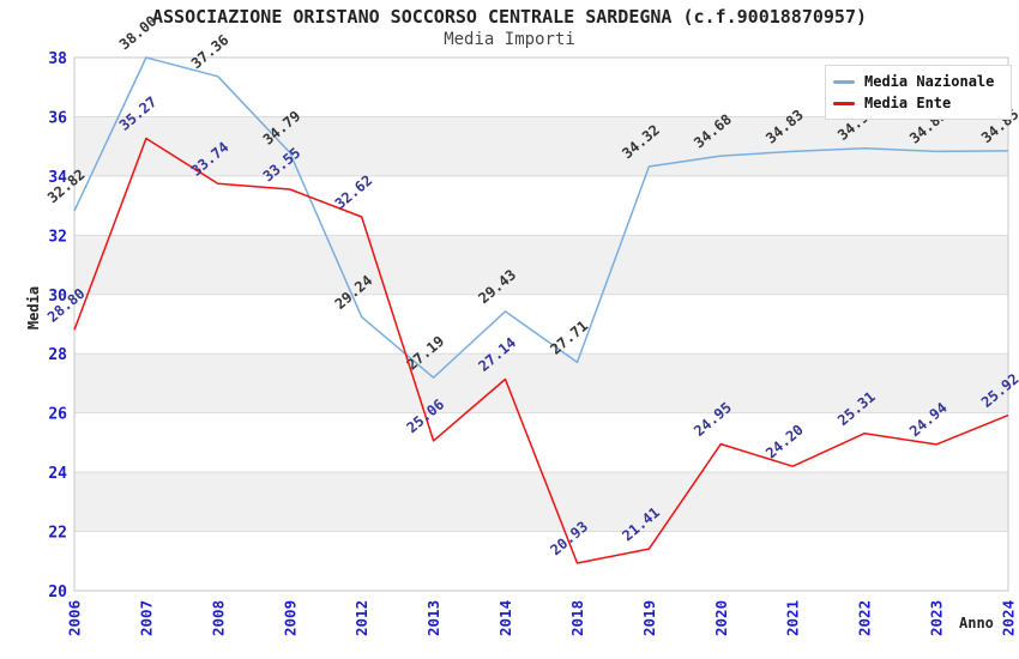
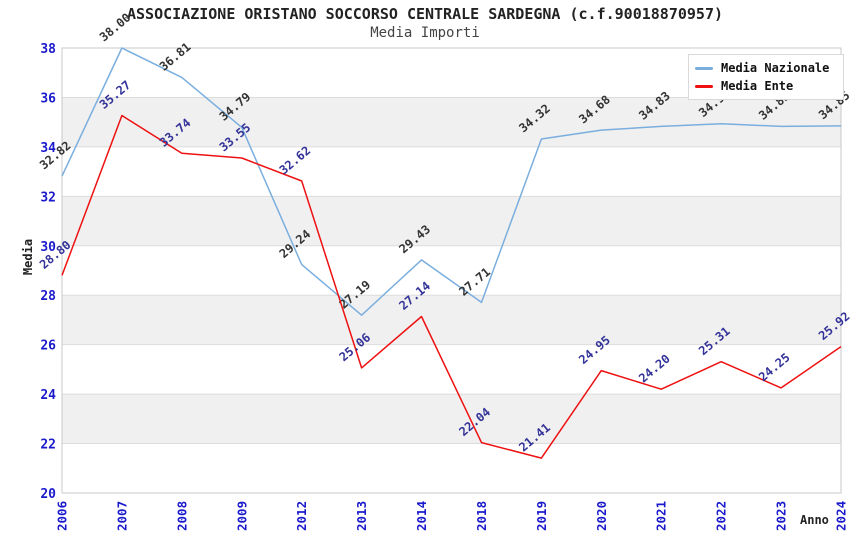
Media Nazionale/2008: 37.36 -> 36.81
Media Ente/2018: 20.93 -> 22.04
Media Ente/2023: 24.94 -> 24.25
